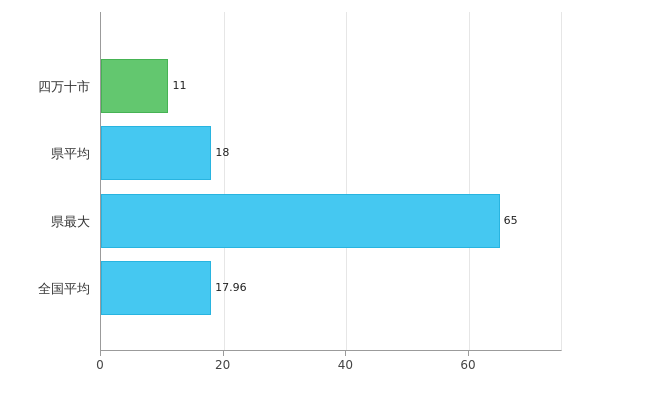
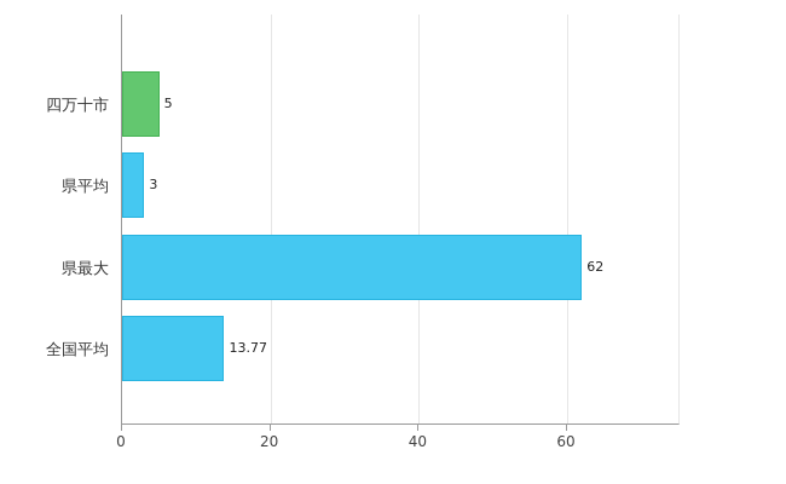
四万十市: 11 -> 5
県平均: 18 -> 3
県最大: 65 -> 62
全国平均: 17.96 -> 13.77
